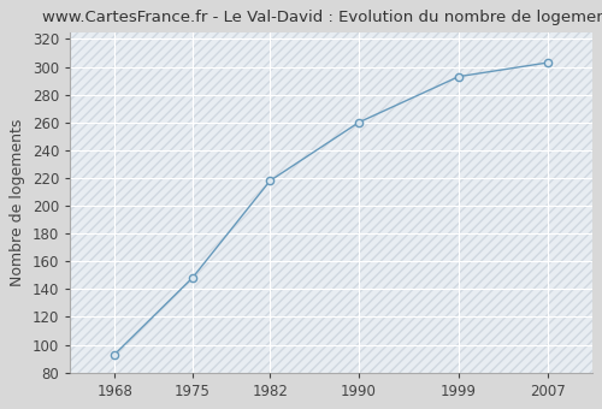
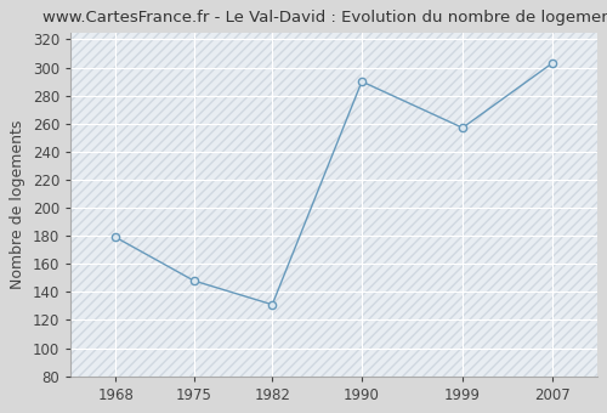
1968: 93 -> 179
1982: 218 -> 131
1990: 260 -> 290
1999: 293 -> 257
